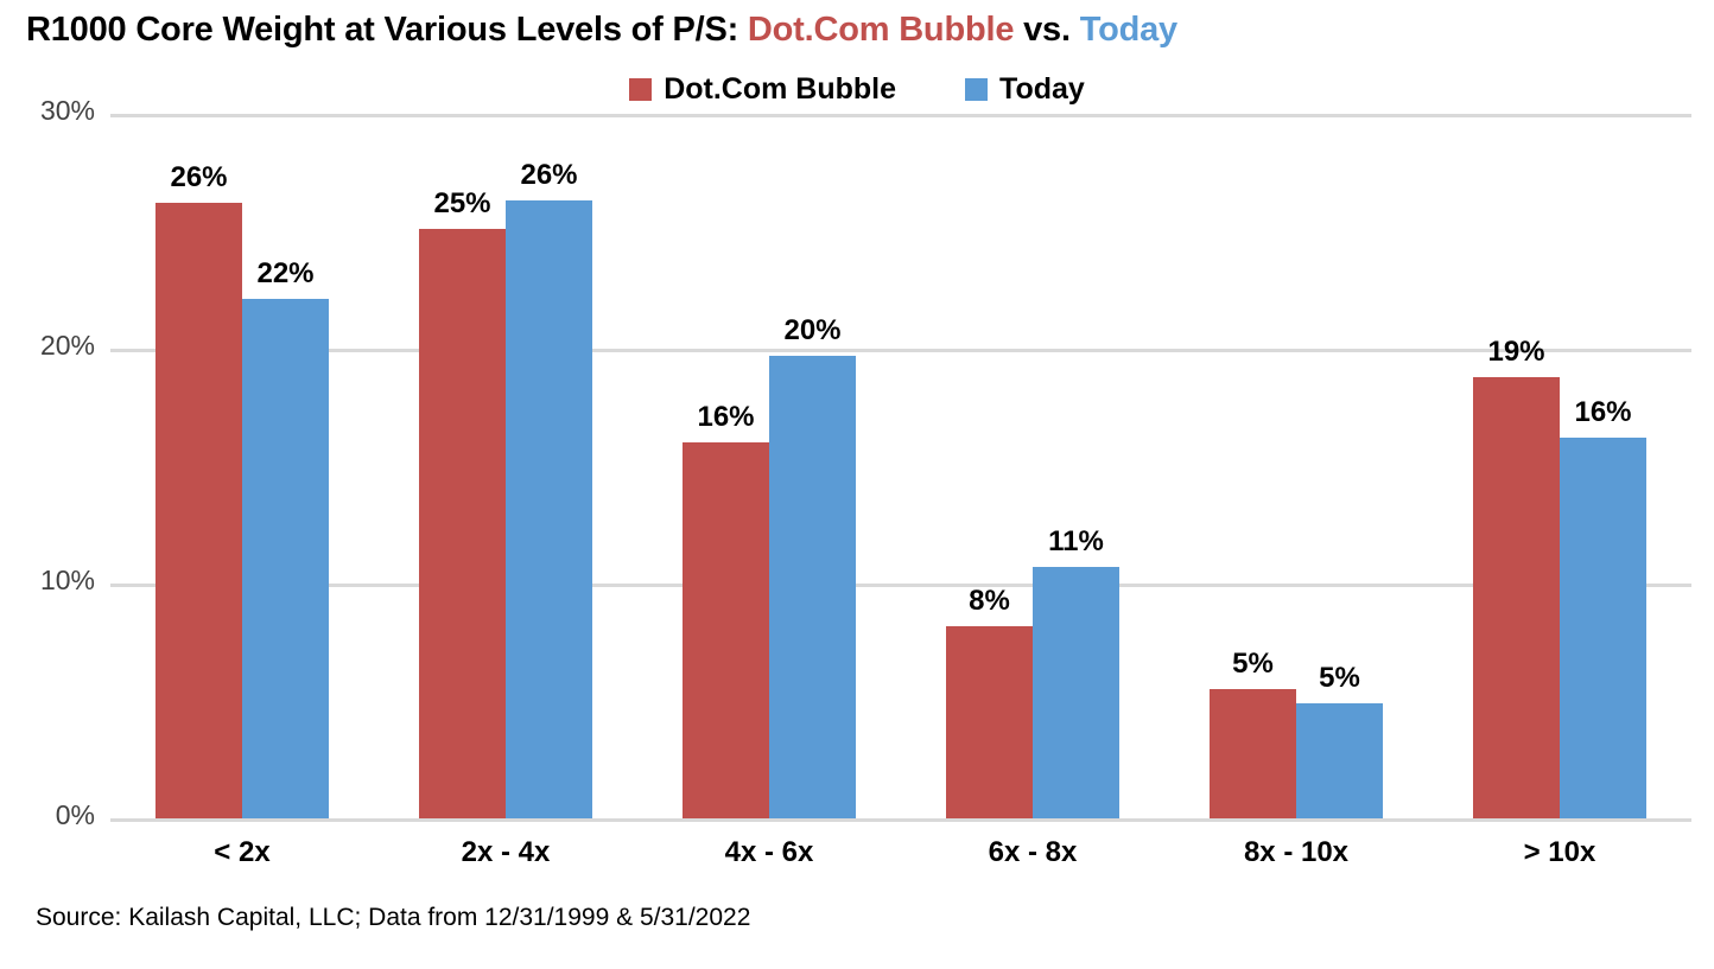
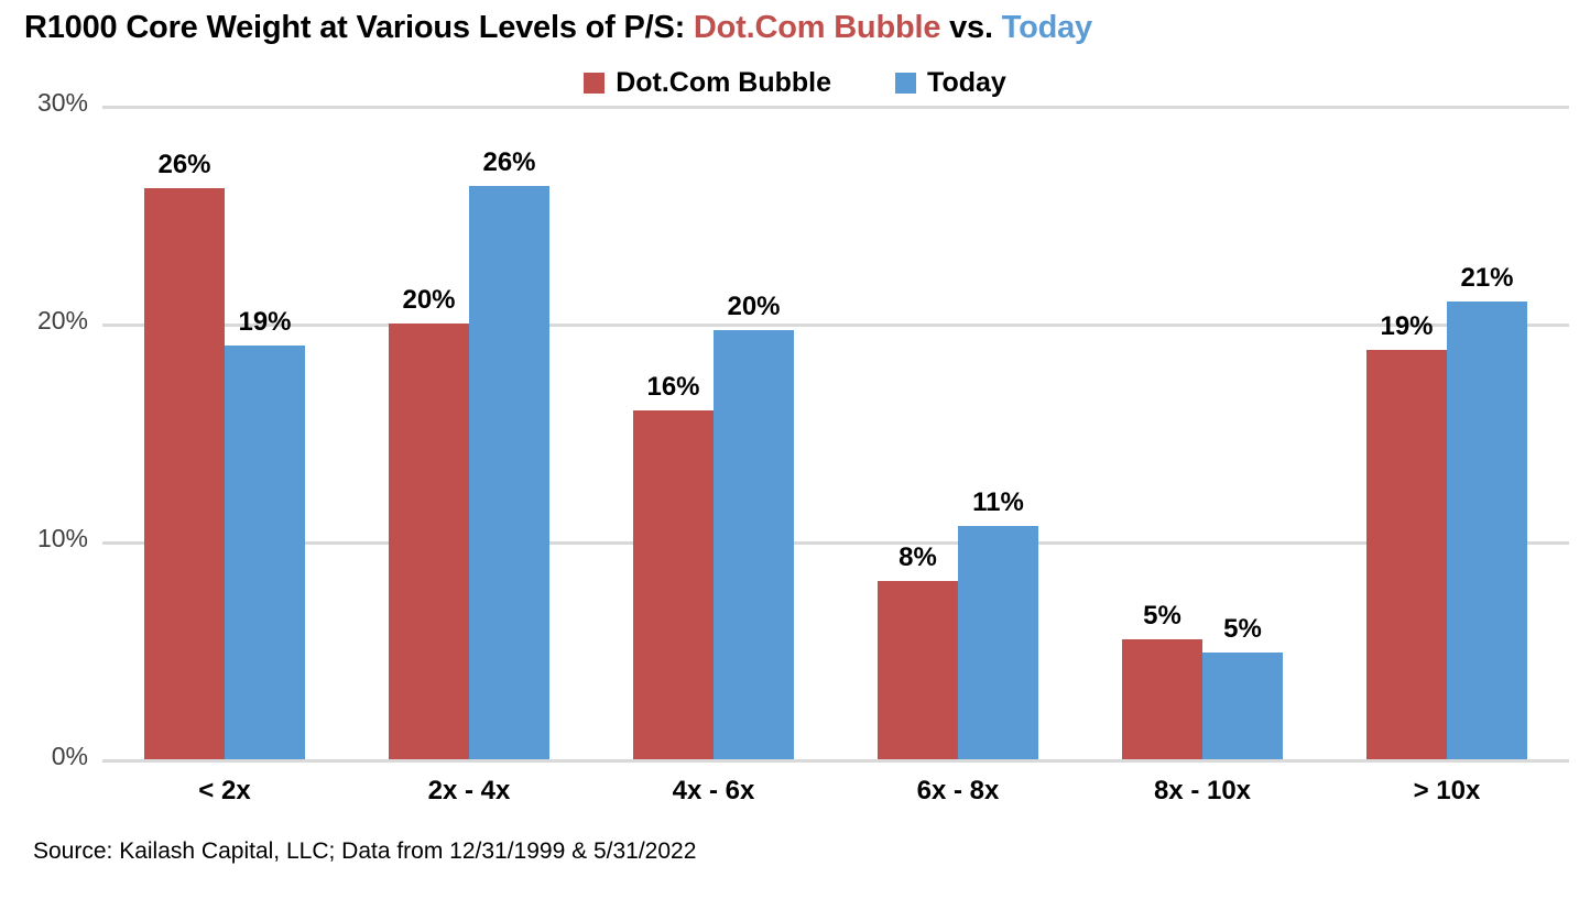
Today/< 2x: 22% -> 19%
Dot.Com Bubble/2x - 4x: 25% -> 20%
Today/> 10x: 16% -> 21%
